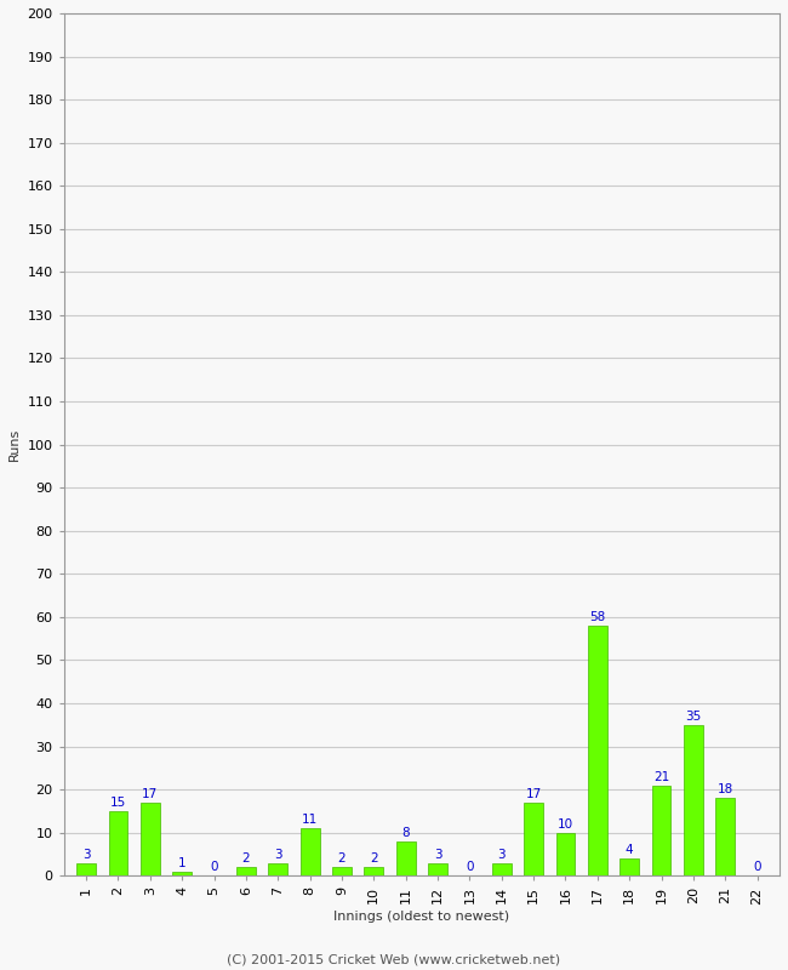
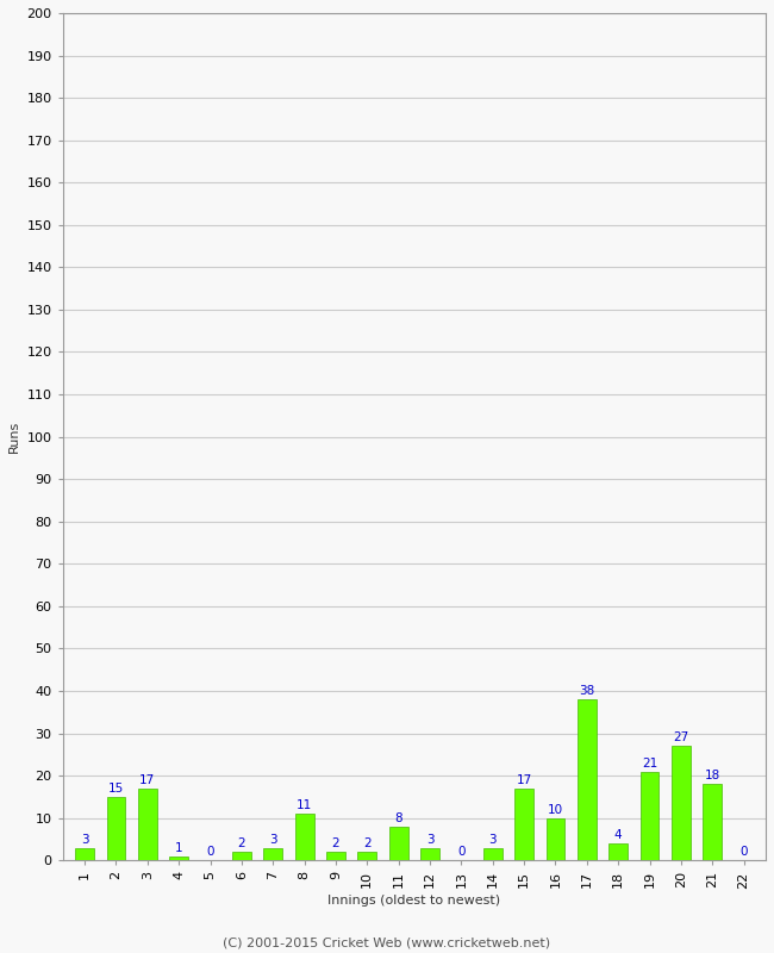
17: 58 -> 38
20: 35 -> 27
